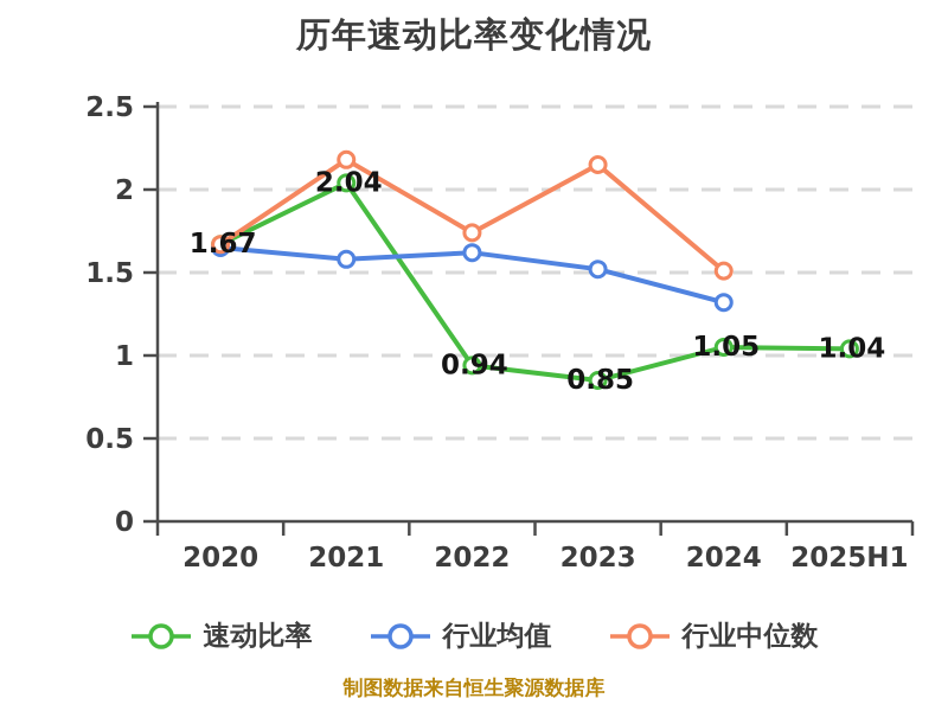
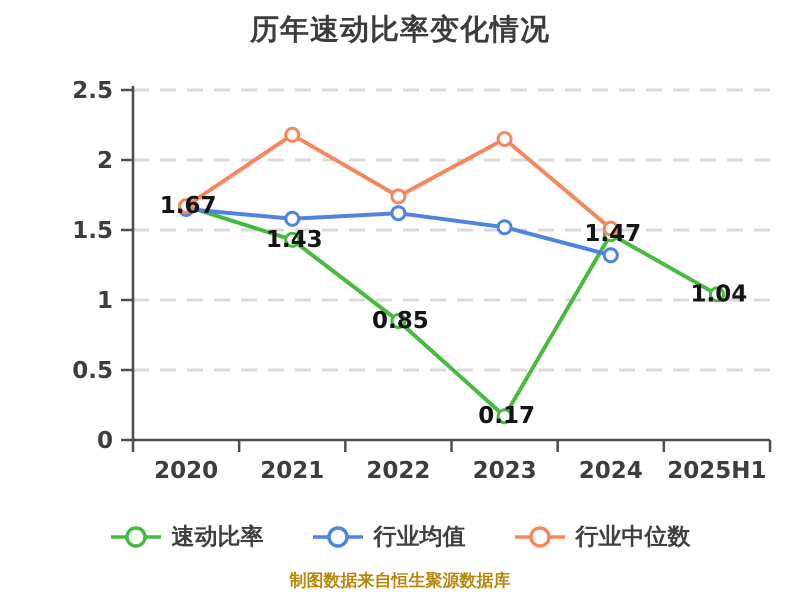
速动比率/2021: 2.04 -> 1.43
速动比率/2022: 0.94 -> 0.85
速动比率/2023: 0.85 -> 0.17
速动比率/2024: 1.05 -> 1.47
